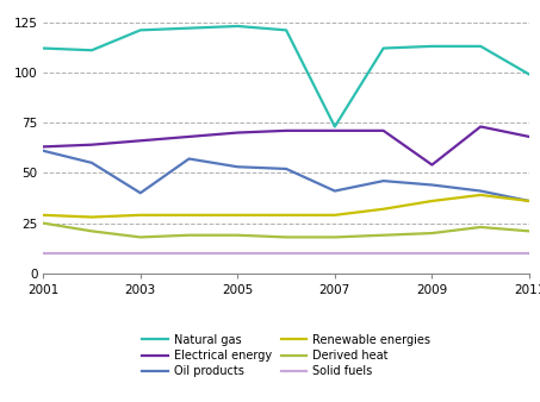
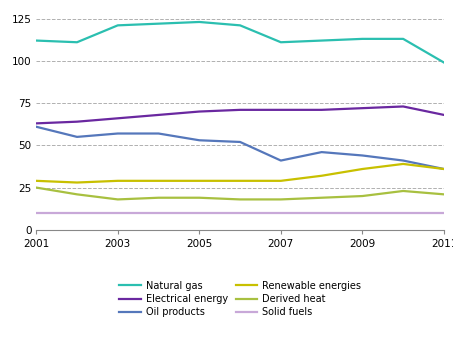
Oil products/2003: 40 -> 57
Natural gas/2007: 73 -> 111
Electrical energy/2009: 54 -> 72
